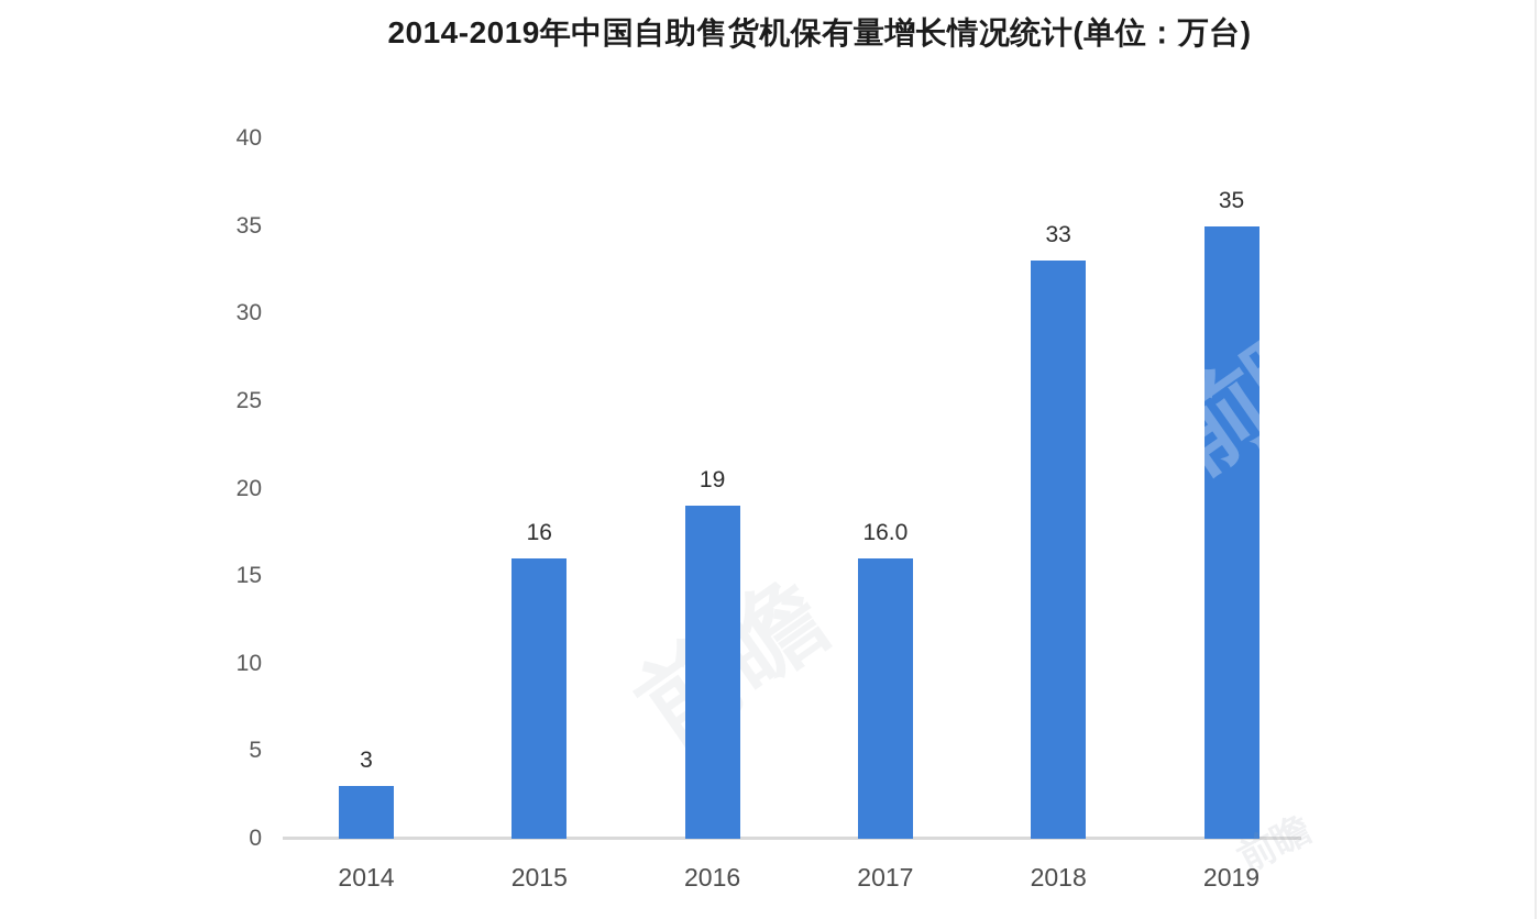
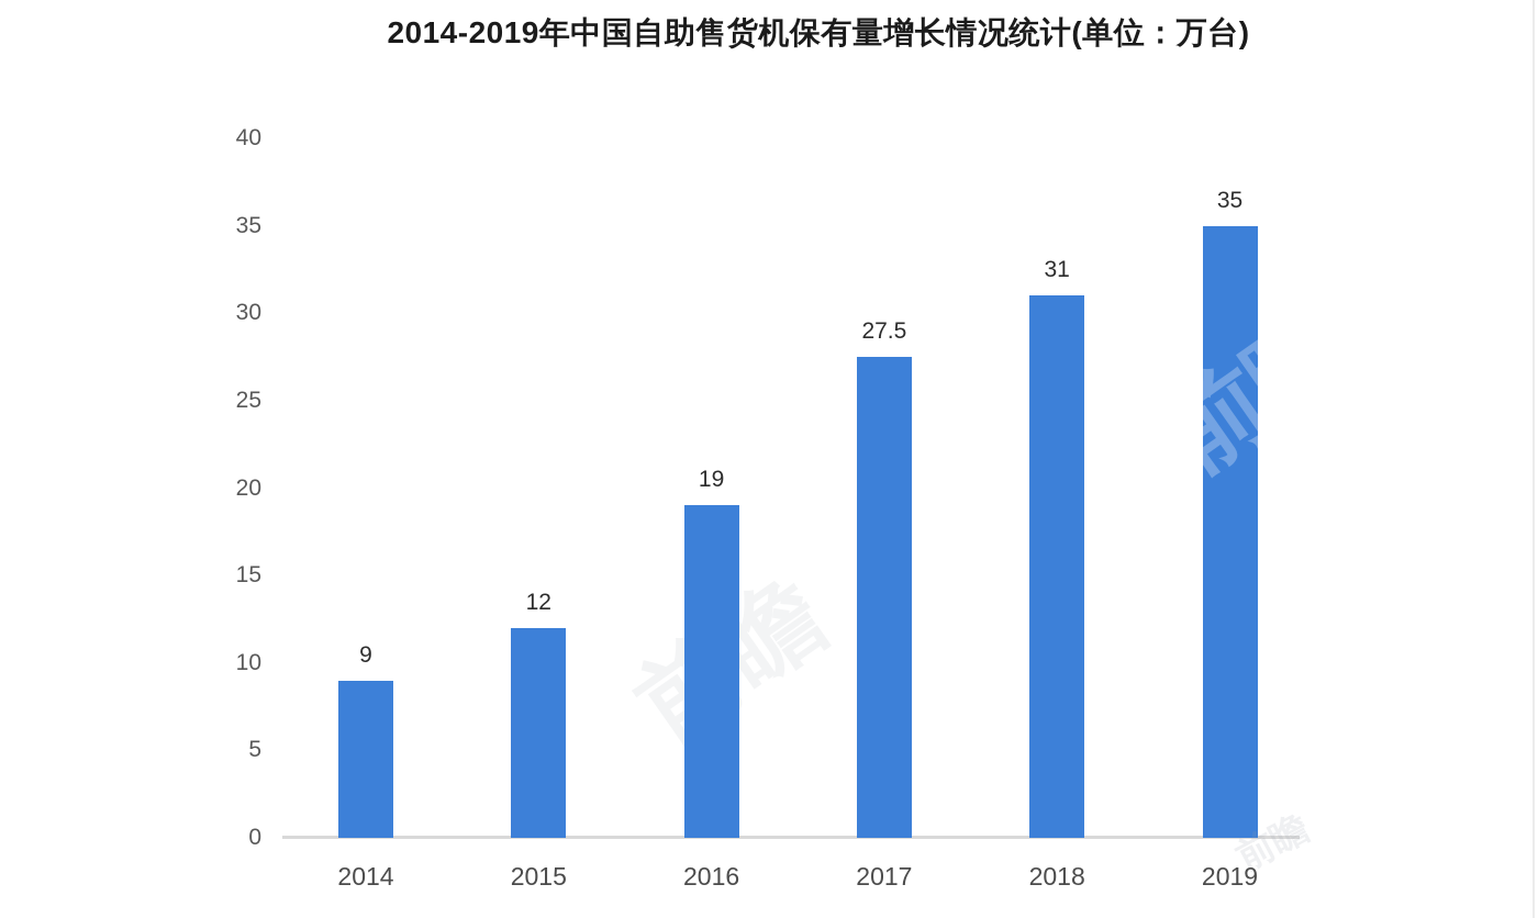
2014: 3 -> 9
2015: 16 -> 12
2017: 16.0 -> 27.5
2018: 33 -> 31
